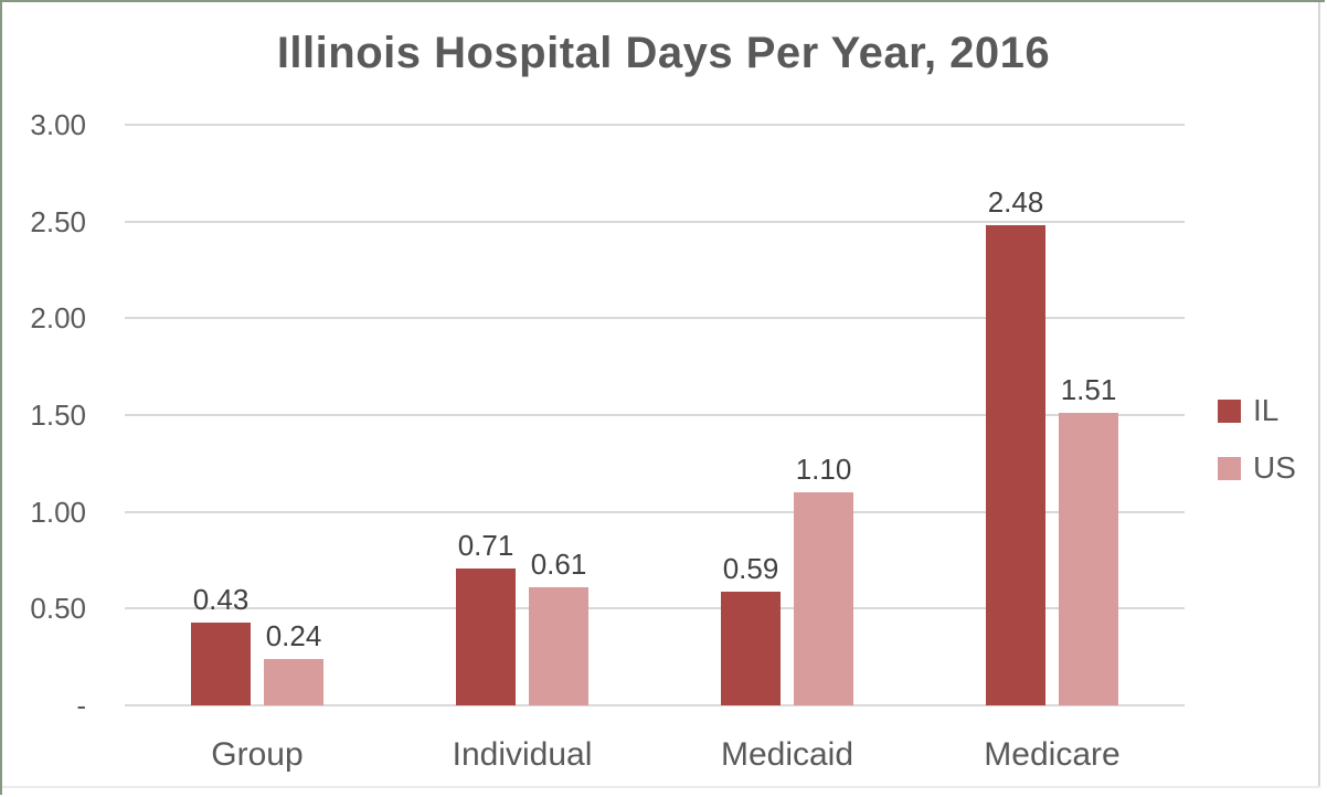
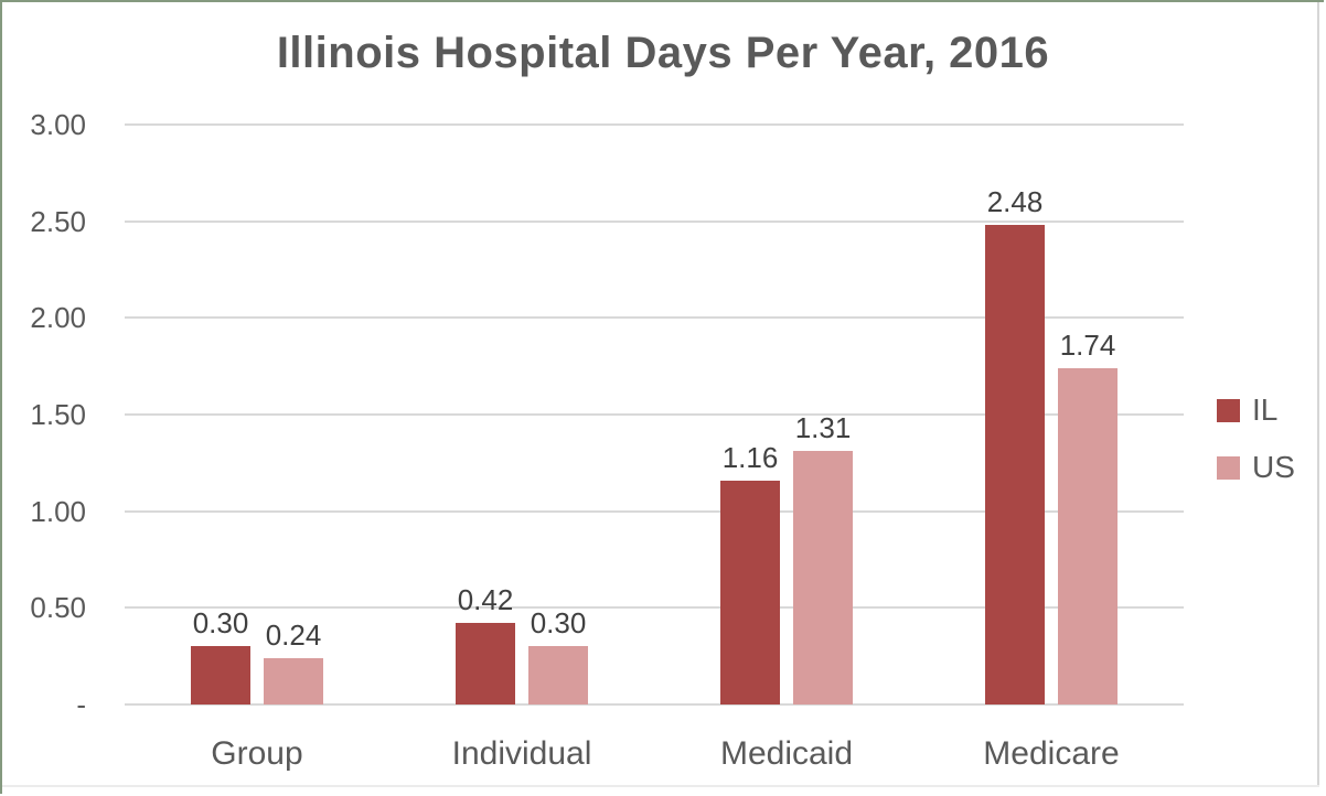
IL/Group: 0.43 -> 0.30
IL/Individual: 0.71 -> 0.42
US/Individual: 0.61 -> 0.30
IL/Medicaid: 0.59 -> 1.16
US/Medicaid: 1.10 -> 1.31
US/Medicare: 1.51 -> 1.74
